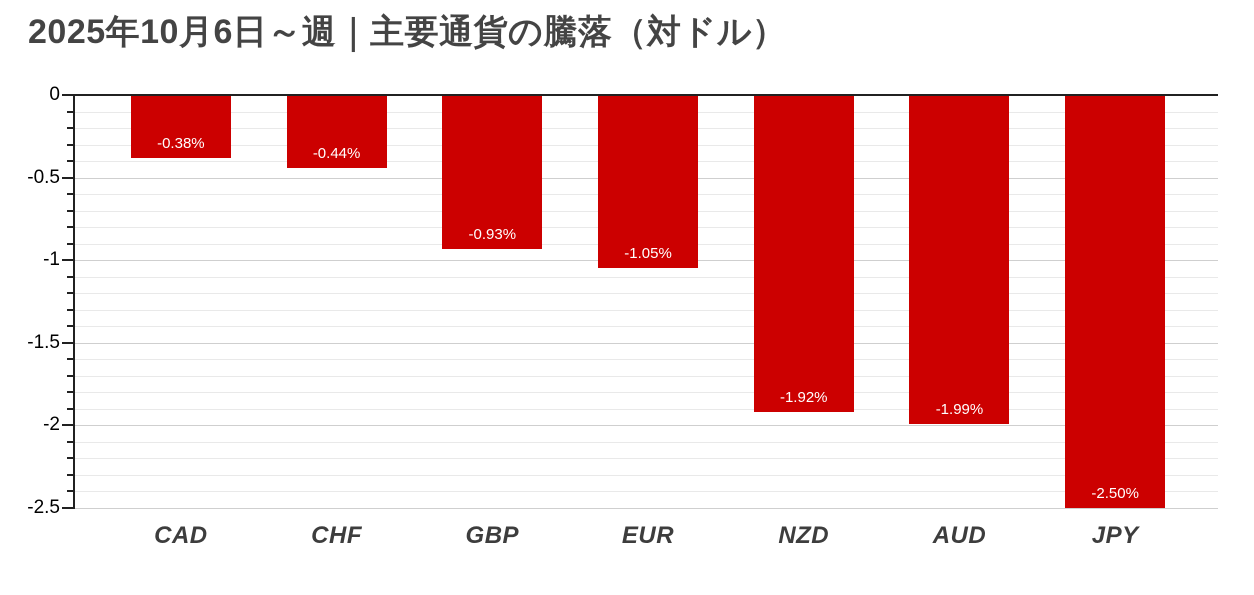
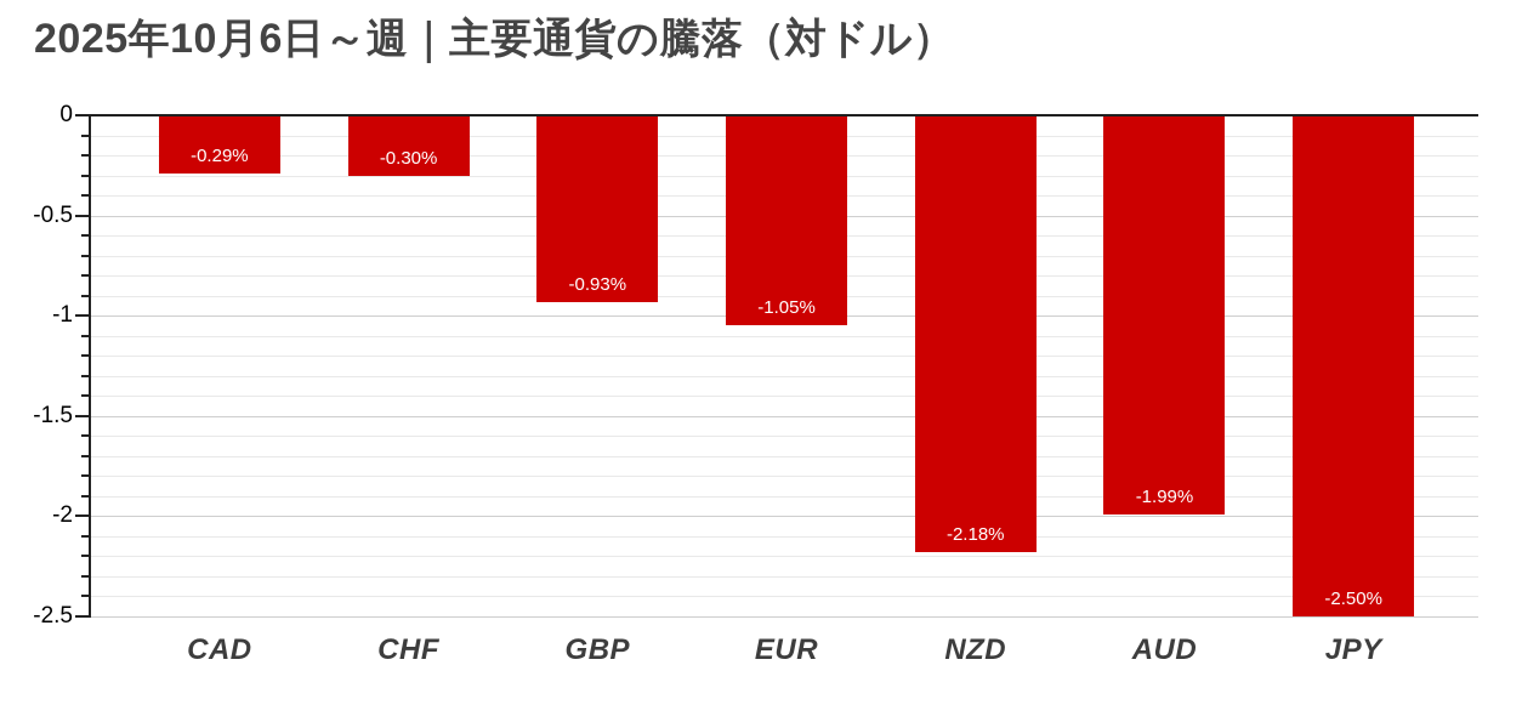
CAD: -0.38% -> -0.29%
CHF: -0.44% -> -0.30%
NZD: -1.92% -> -2.18%
